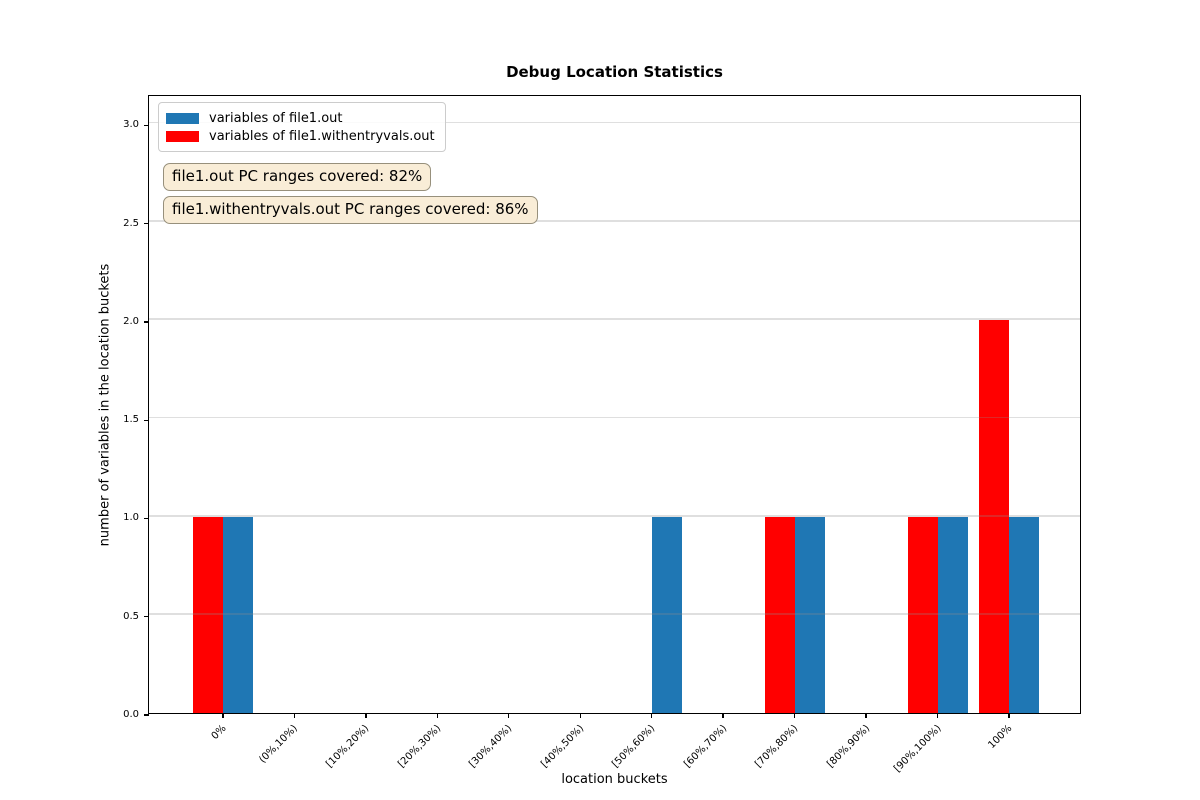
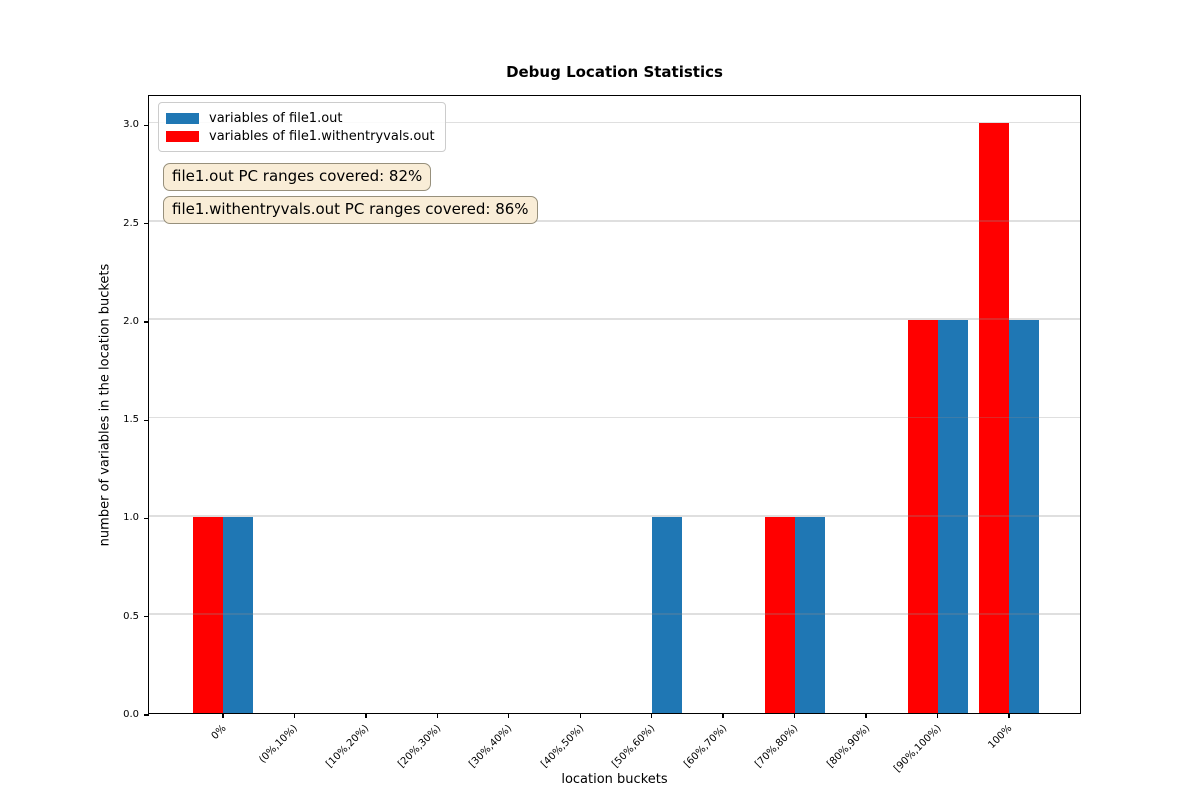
variables of file1.out/[90%,100%): 1 -> 2
variables of file1.withentryvals.out/[90%,100%): 1 -> 2
variables of file1.out/100%: 1 -> 2
variables of file1.withentryvals.out/100%: 2 -> 3
